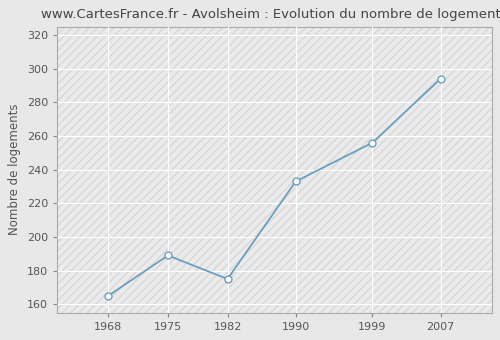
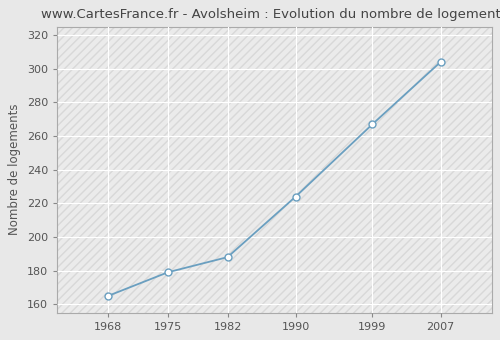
1975: 189 -> 179
1982: 175 -> 188
1990: 233 -> 224
1999: 256 -> 267
2007: 294 -> 304
